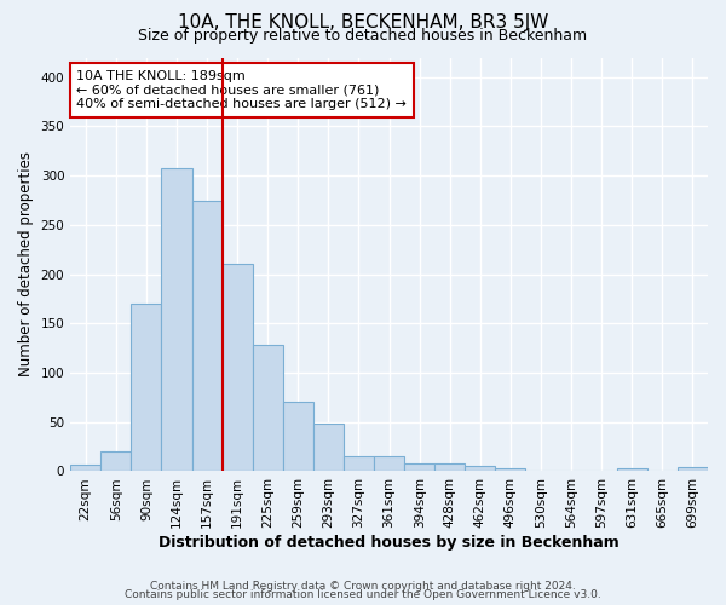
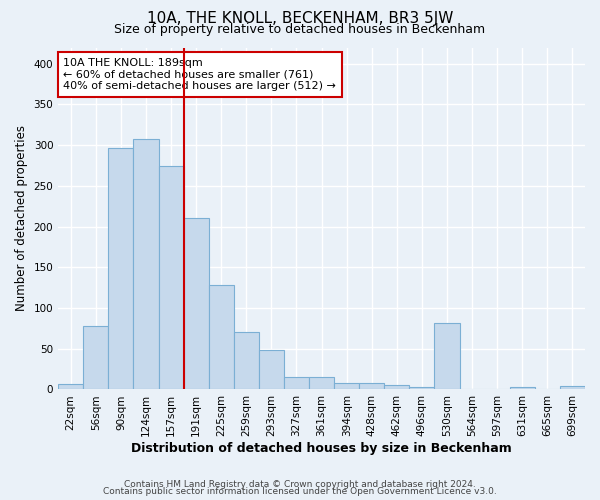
56sqm: 20 -> 78
90sqm: 170 -> 296
530sqm: 1 -> 82
